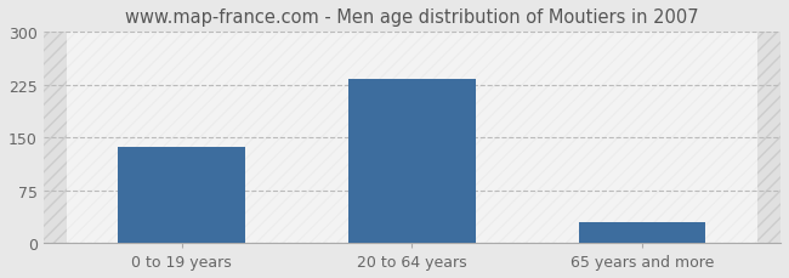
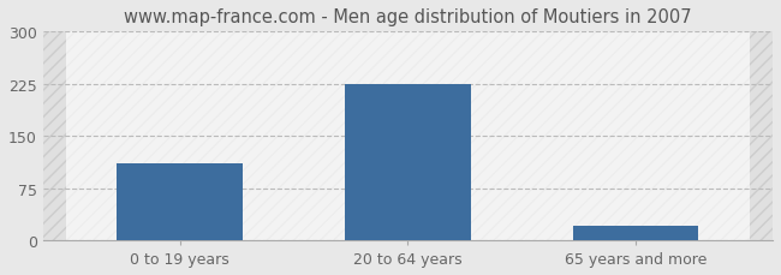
0 to 19 years: 137 -> 110
20 to 64 years: 233 -> 224
65 years and more: 30 -> 20
